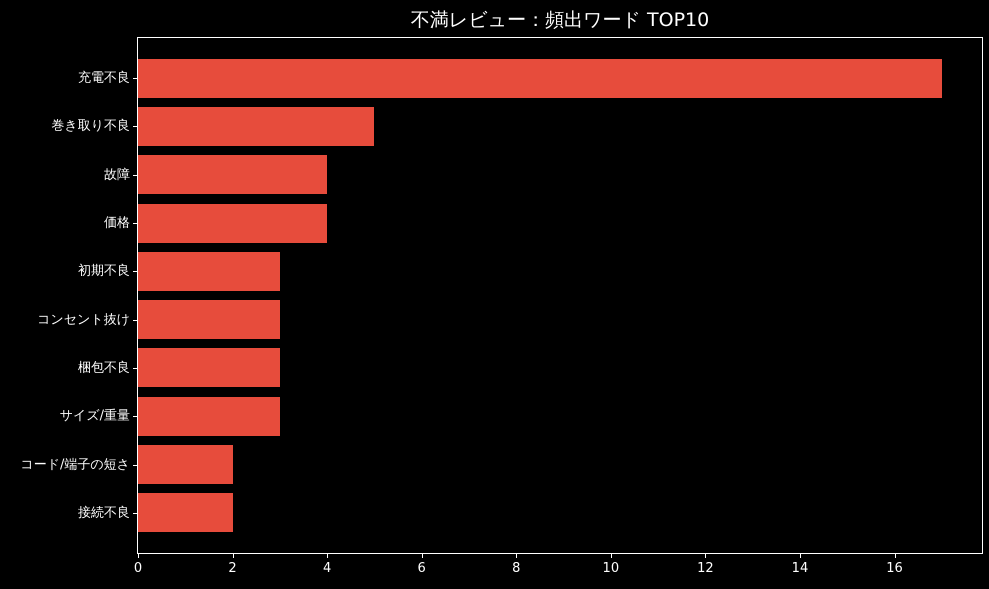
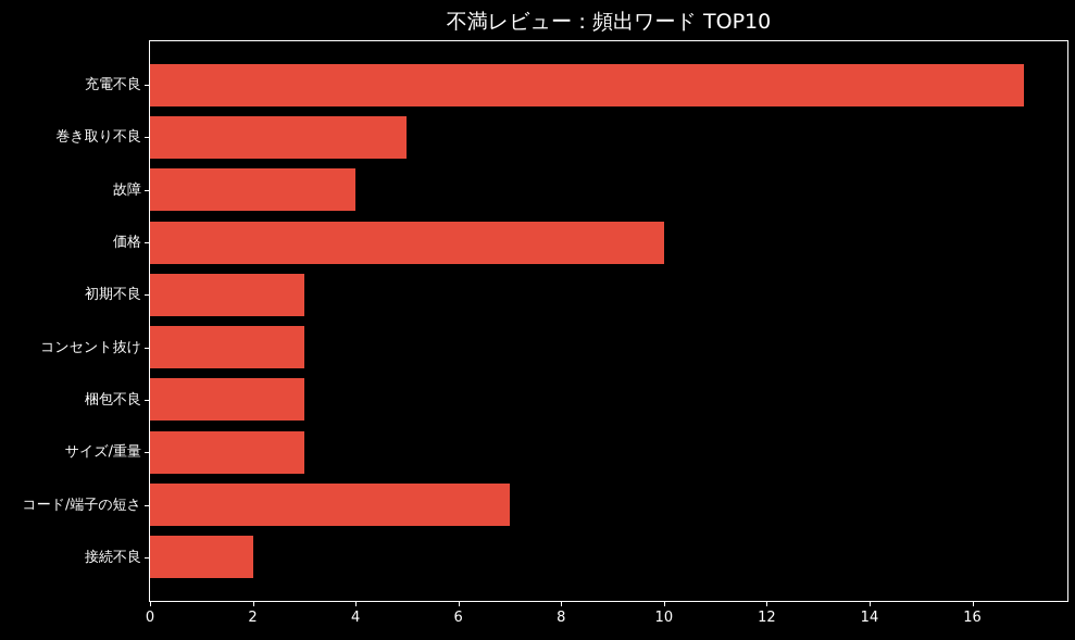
価格: 4 -> 10
コード/端子の短さ: 2 -> 7
